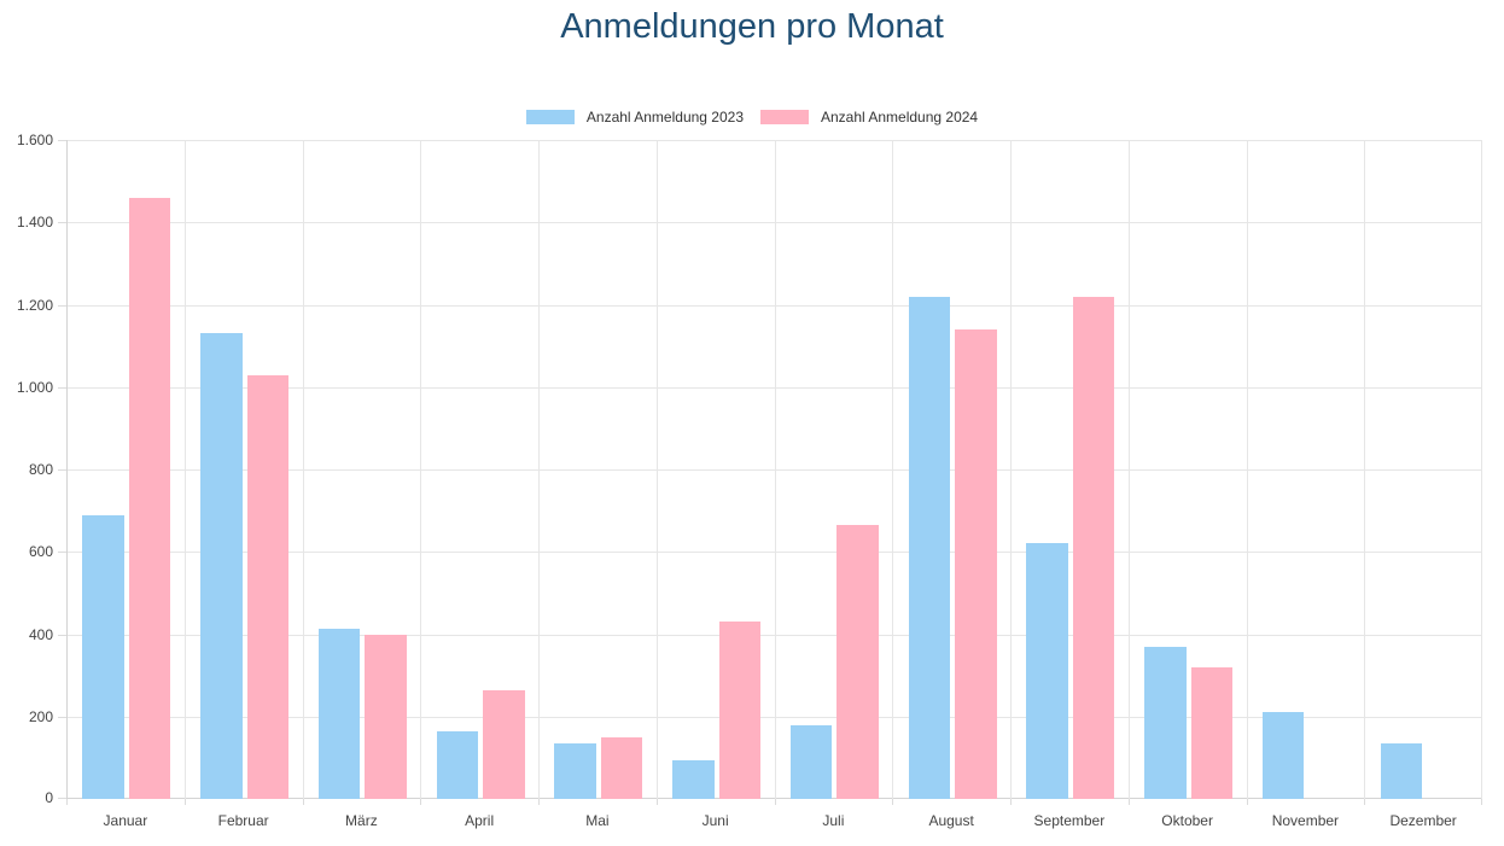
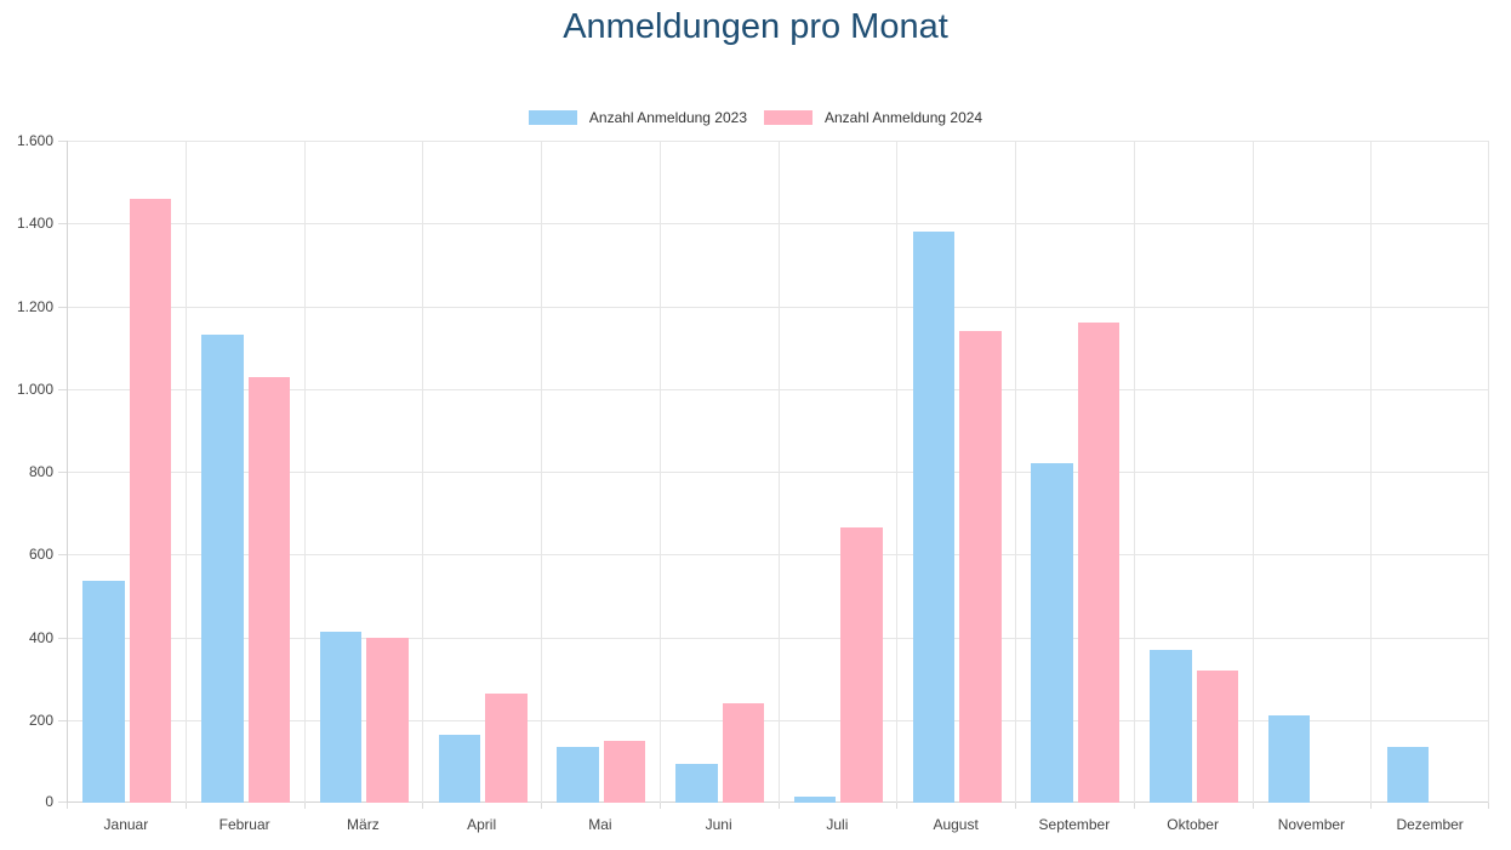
Anzahl Anmeldung 2023/Januar: 690 -> 540
Anzahl Anmeldung 2024/Juni: 430 -> 240
Anzahl Anmeldung 2023/Juli: 180 -> 20
Anzahl Anmeldung 2023/August: 1220 -> 1380
Anzahl Anmeldung 2023/September: 620 -> 820
Anzahl Anmeldung 2024/September: 1220 -> 1160
